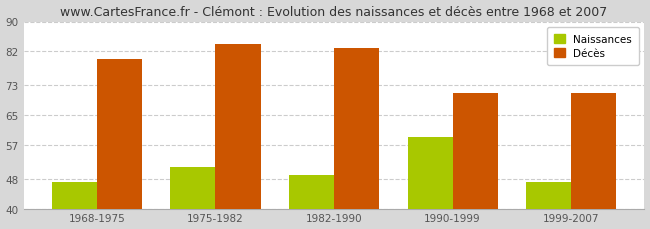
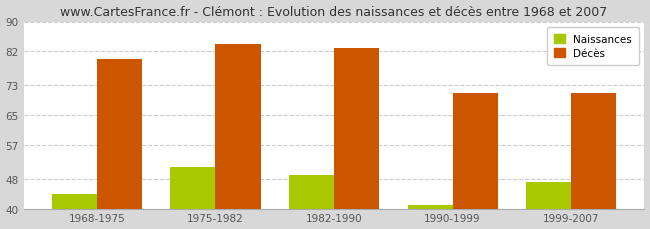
Naissances/1968-1975: 47 -> 44
Naissances/1990-1999: 59 -> 41
